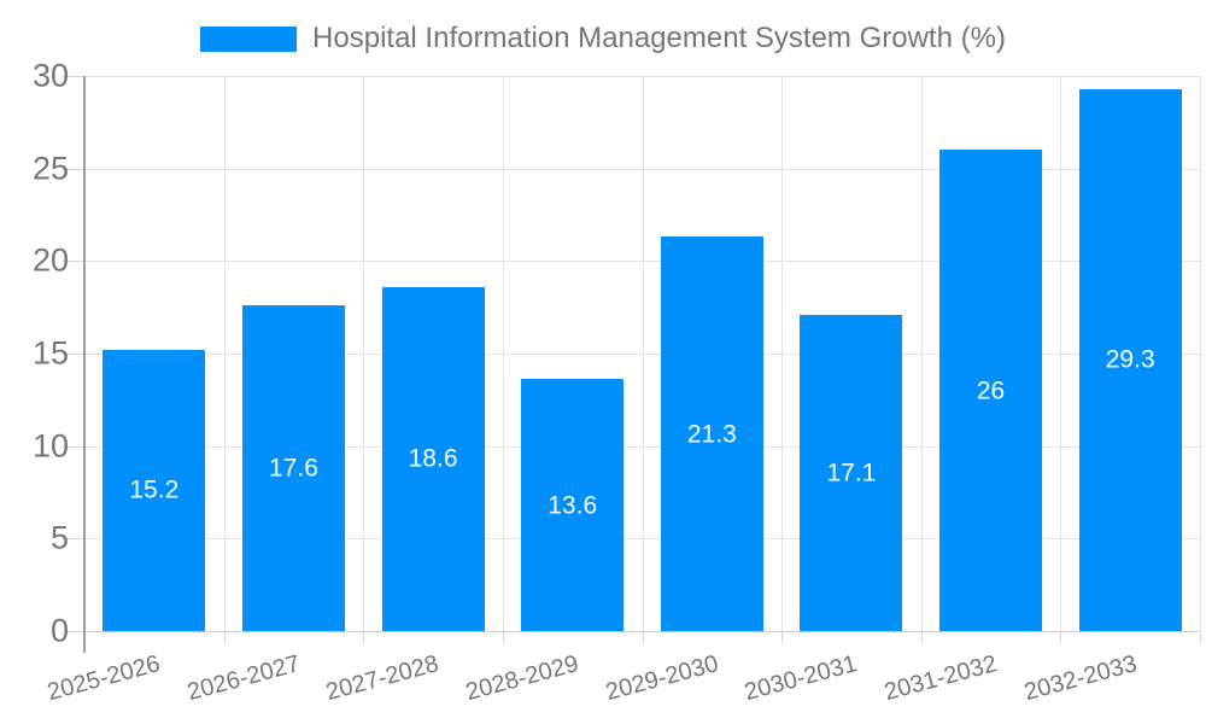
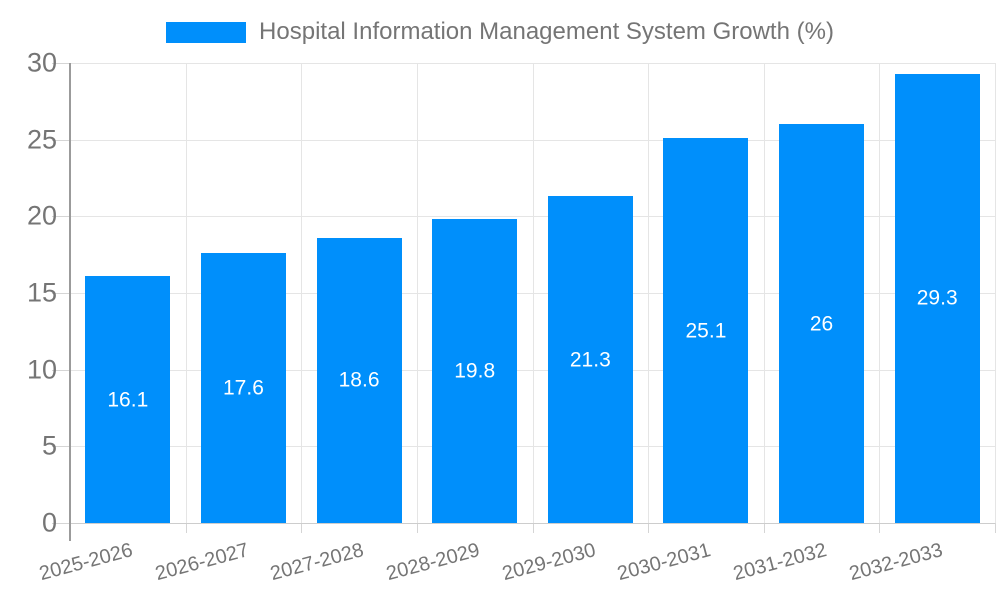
2025-2026: 15.2 -> 16.1
2028-2029: 13.6 -> 19.8
2030-2031: 17.1 -> 25.1
